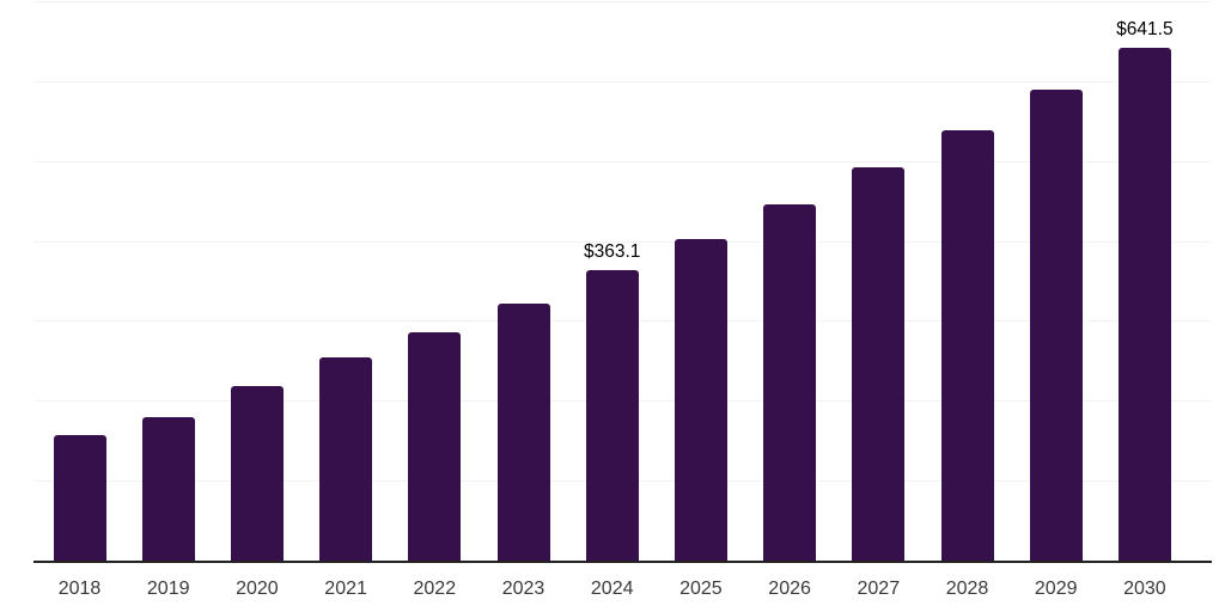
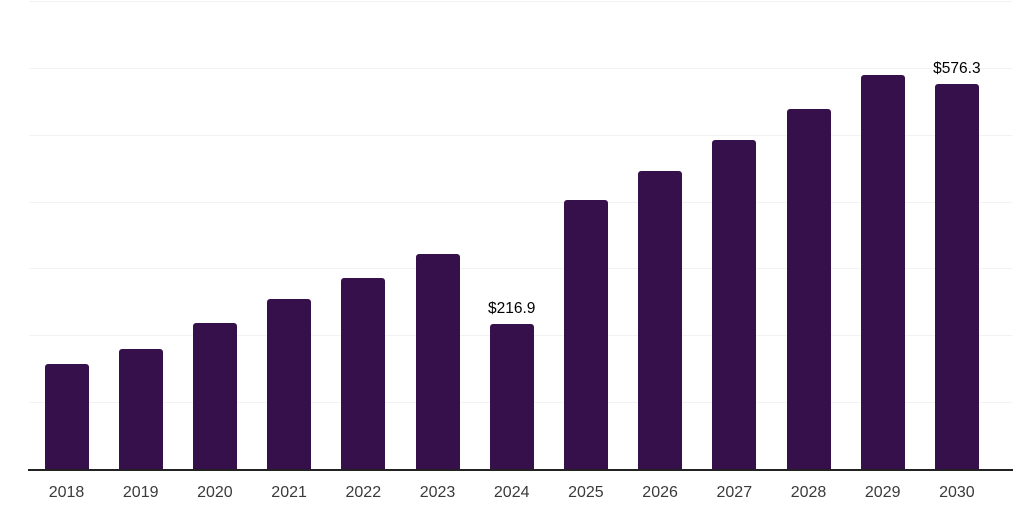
2024: $363.1 -> $216.9
2030: $641.5 -> $576.3
